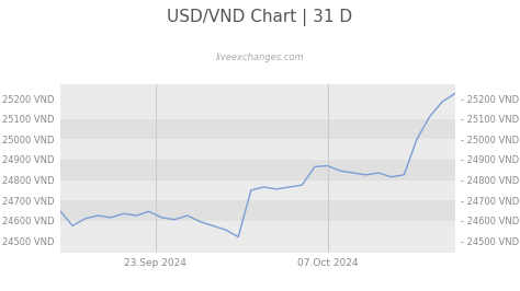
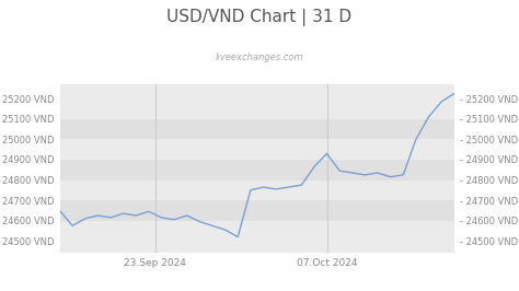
07.Oct 2024: 24870 VND -> 24930 VND
